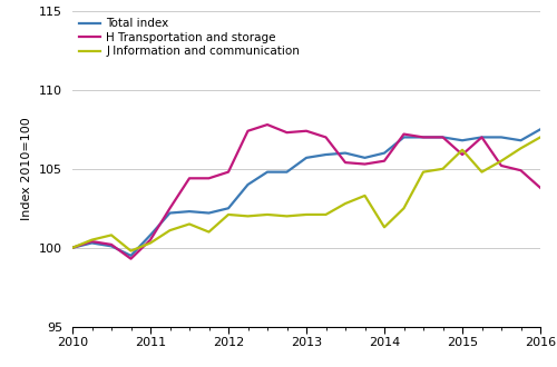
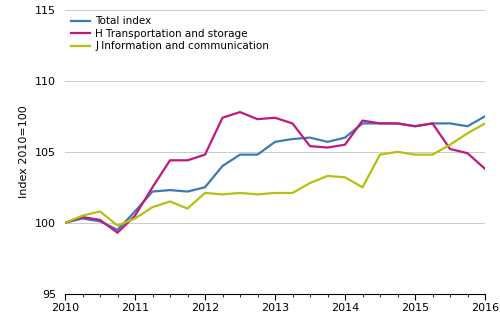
J Information and communication/2014: 101.3 -> 103.2
H Transportation and storage/2015: 105.9 -> 106.8
J Information and communication/2015: 106.2 -> 104.8
